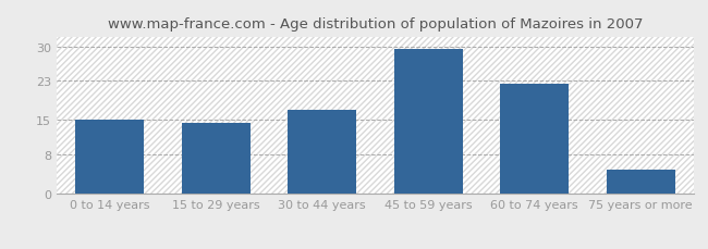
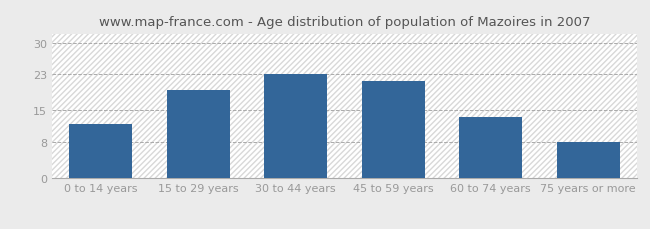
0 to 14 years: 15.0 -> 12.0
15 to 29 years: 14.5 -> 19.5
30 to 44 years: 17.0 -> 23.0
45 to 59 years: 29.5 -> 21.5
60 to 74 years: 22.5 -> 13.5
75 years or more: 5.0 -> 8.0
